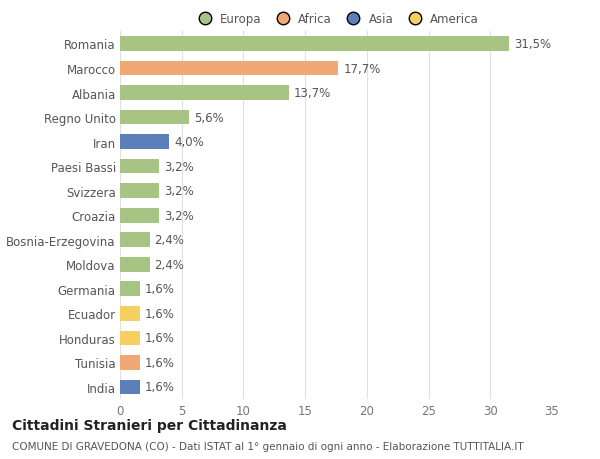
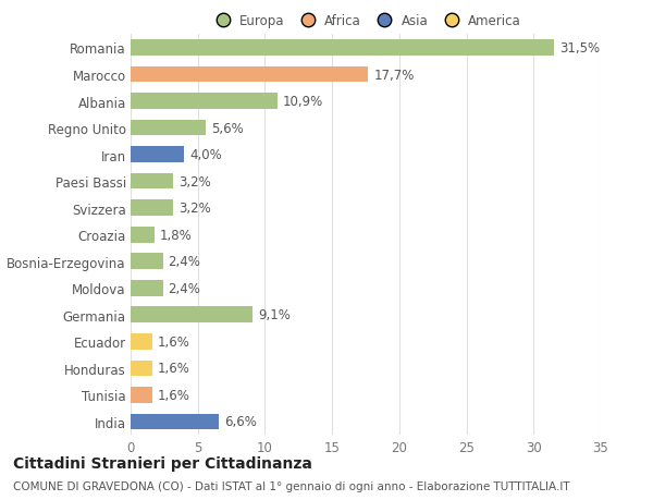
Albania: 13,7% -> 10,9%
Croazia: 3,2% -> 1,8%
Germania: 1,6% -> 9,1%
India: 1,6% -> 6,6%
